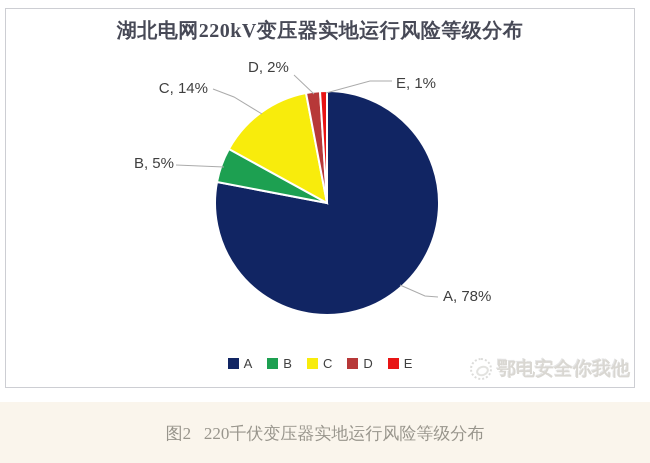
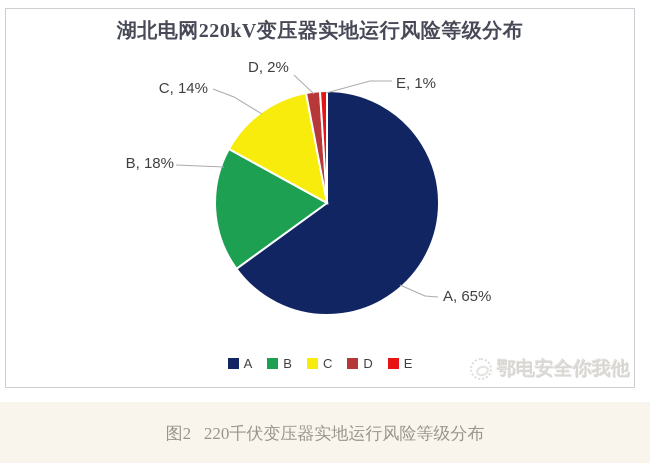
A: 78% -> 65%
B: 5% -> 18%
